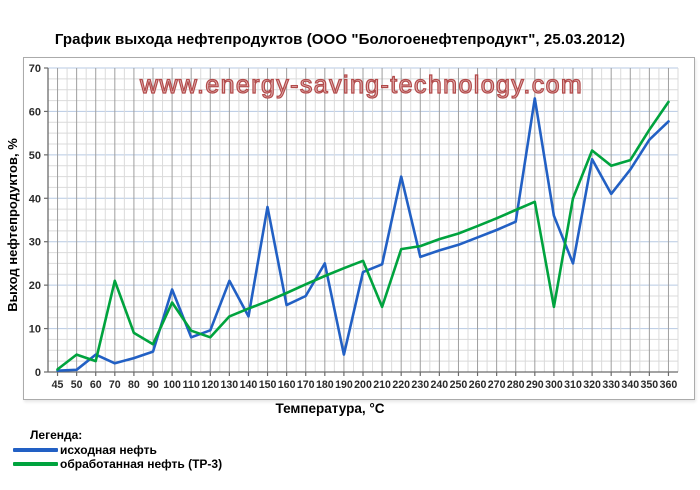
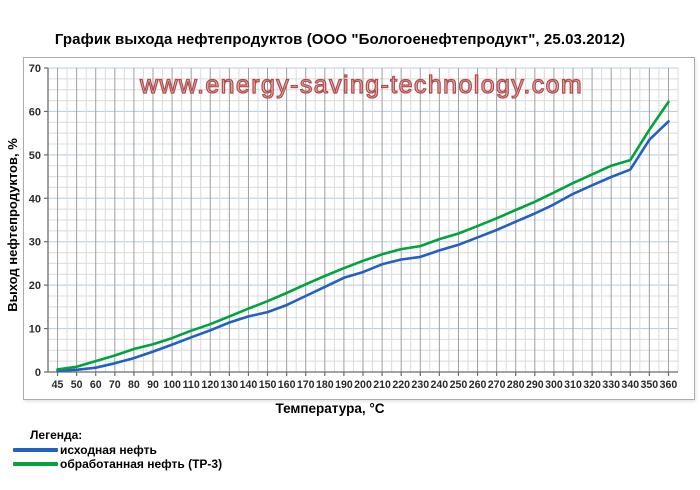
обработанная нефть (ТР-3)/50: 4 -> 1
исходная нефть/60: 4 -> 1
обработанная нефть (ТР-3)/70: 21 -> 4
обработанная нефть (ТР-3)/80: 9 -> 5
исходная нефть/100: 19 -> 6
обработанная нефть (ТР-3)/100: 16 -> 8
обработанная нефть (ТР-3)/120: 8 -> 11
исходная нефть/130: 21 -> 11
исходная нефть/150: 38 -> 14
исходная нефть/180: 25 -> 20
исходная нефть/190: 4 -> 22
обработанная нефть (ТР-3)/210: 15 -> 27
исходная нефть/220: 45 -> 26
исходная нефть/290: 63 -> 36
исходная нефть/300: 36 -> 39
обработанная нефть (ТР-3)/300: 15 -> 41
исходная нефть/310: 25 -> 41
обработанная нефть (ТР-3)/310: 40 -> 44
исходная нефть/320: 49 -> 43
обработанная нефть (ТР-3)/320: 51 -> 46
исходная нефть/330: 41 -> 45
